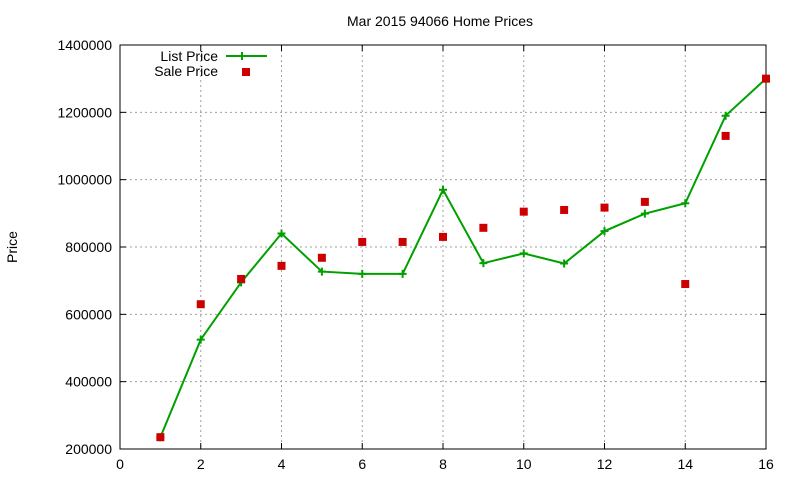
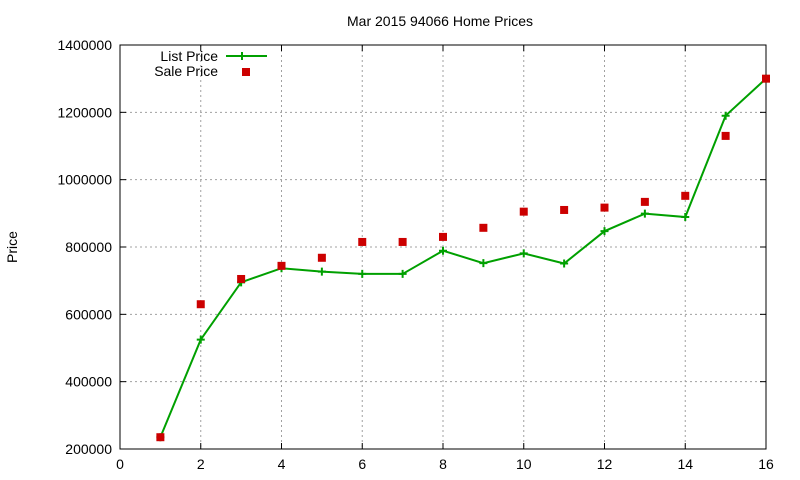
List Price/4: 840000 -> 740000
List Price/8: 970000 -> 790000
List Price/14: 930000 -> 890000
Sale Price/14: 690000 -> 950000
